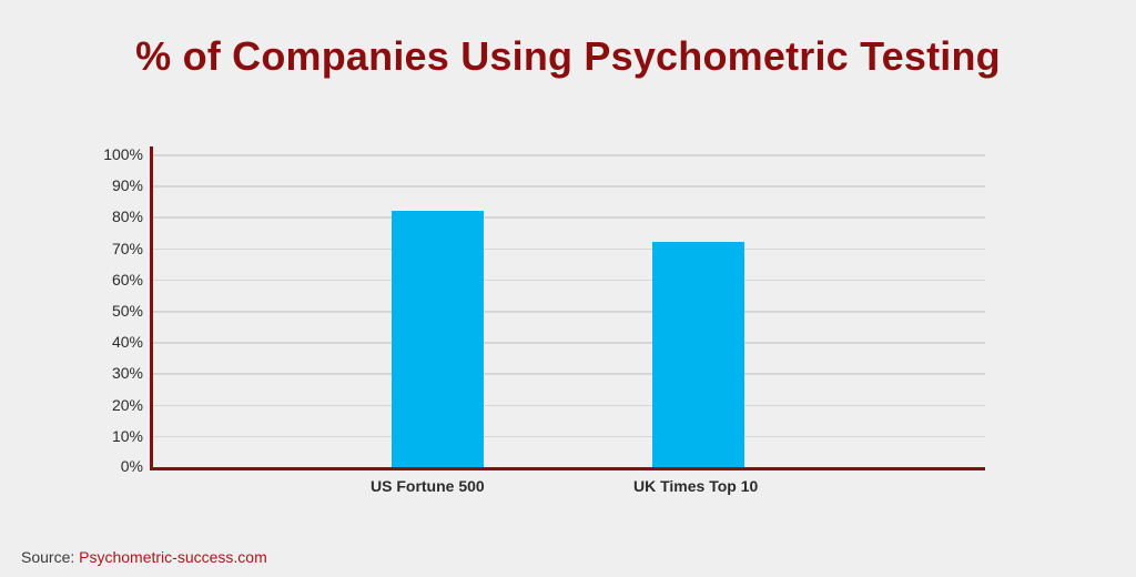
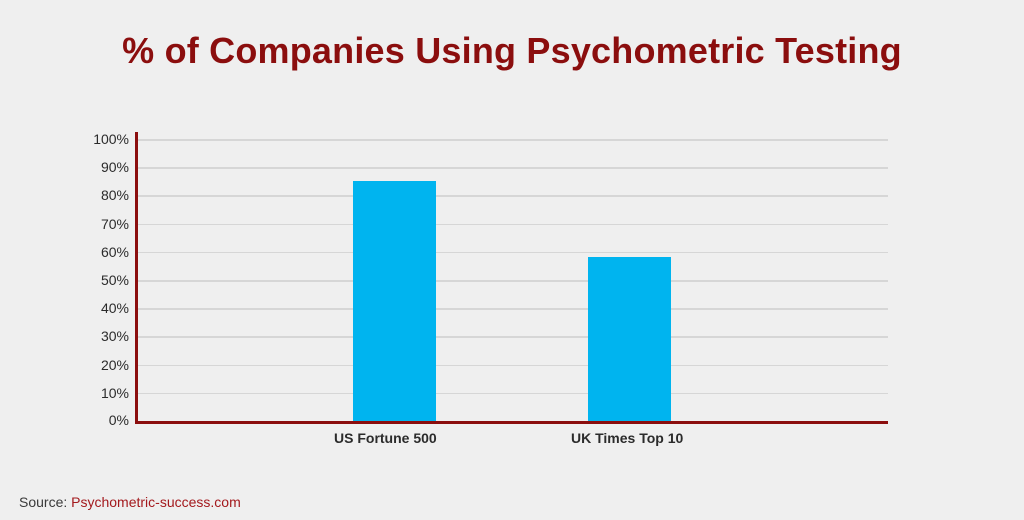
US Fortune 500: 82% -> 85%
UK Times Top 10: 72% -> 58%
